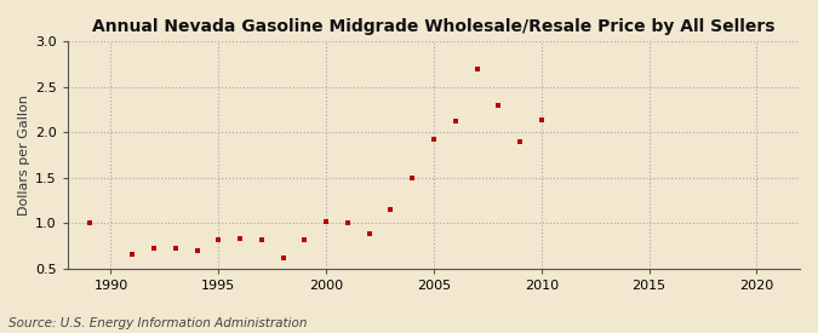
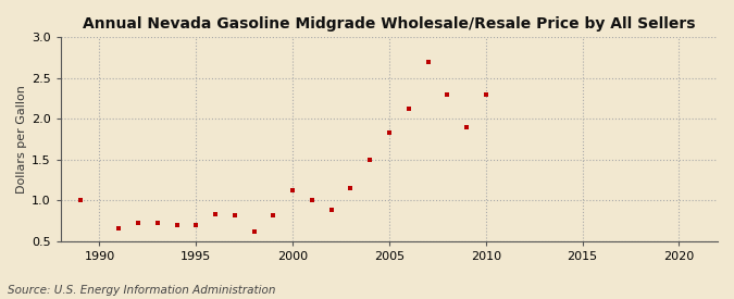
1995: 0.82 -> 0.70
2000: 1.02 -> 1.13
2005: 1.92 -> 1.83
2010: 2.14 -> 2.30
